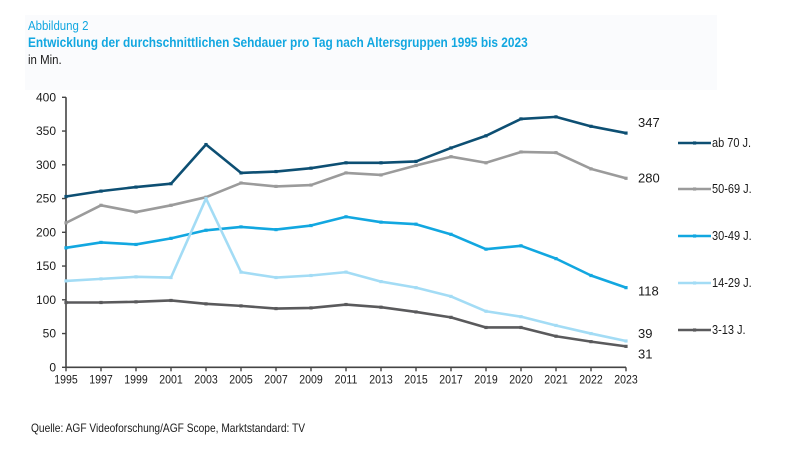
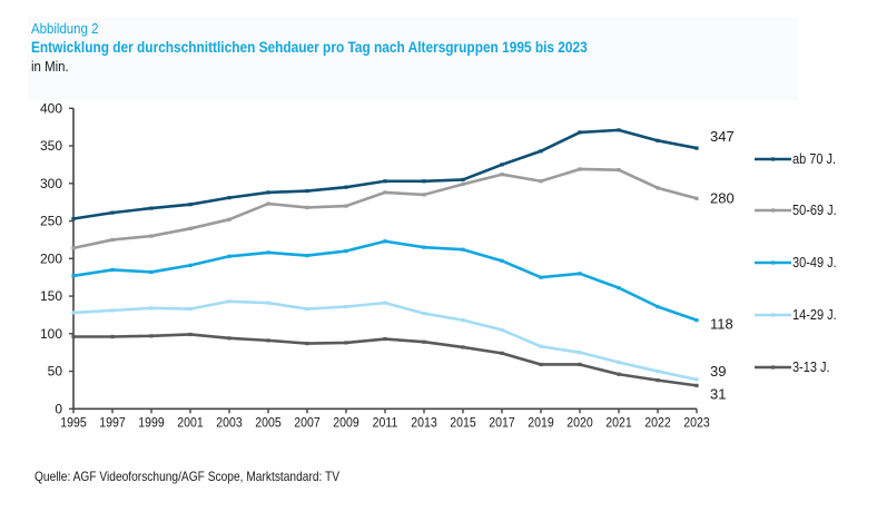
50-69 J./1997: 240 -> 220
ab 70 J./2003: 330 -> 280
14-29 J./2003: 250 -> 140
